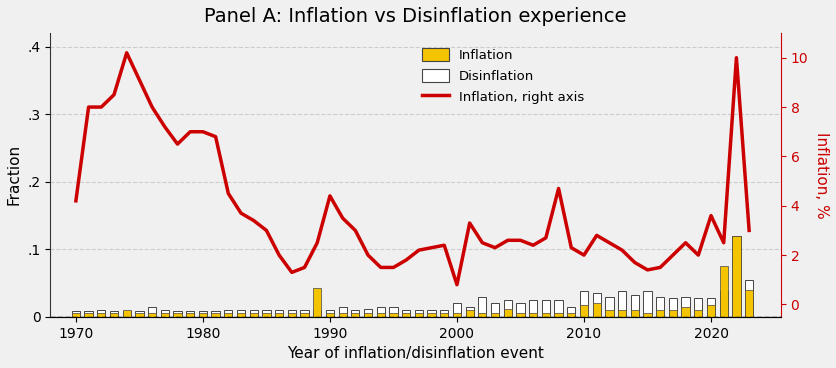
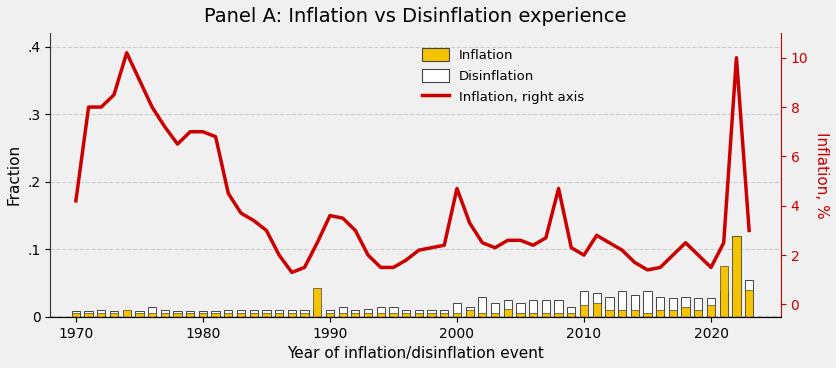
Inflation, right axis/1990: 4.4 -> 3.6
Inflation, right axis/2000: 0.8 -> 4.7
Inflation, right axis/2020: 3.6 -> 1.5
